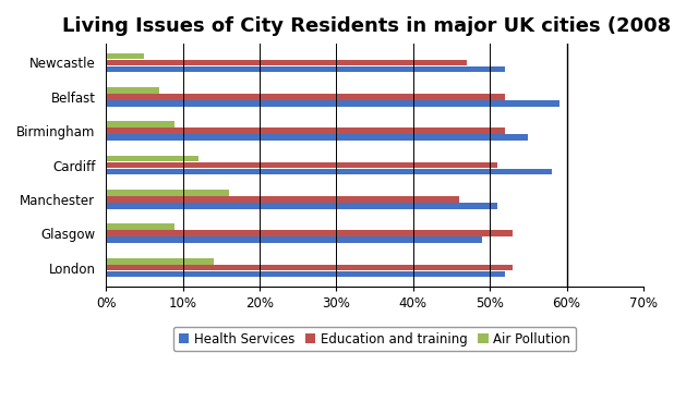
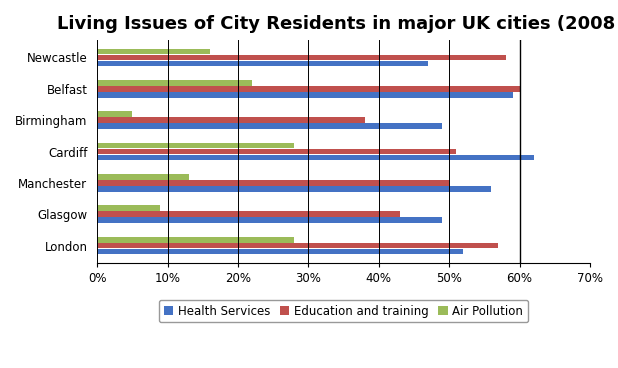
Air Pollution/Newcastle: 5% -> 16%
Education and training/Newcastle: 47% -> 58%
Health Services/Newcastle: 52% -> 47%
Air Pollution/Belfast: 7% -> 22%
Education and training/Belfast: 52% -> 60%
Air Pollution/Birmingham: 9% -> 5%
Education and training/Birmingham: 52% -> 38%
Health Services/Birmingham: 55% -> 49%
Air Pollution/Cardiff: 12% -> 28%
Health Services/Cardiff: 58% -> 62%
Air Pollution/Manchester: 16% -> 13%
Education and training/Manchester: 46% -> 50%
Health Services/Manchester: 51% -> 56%
Education and training/Glasgow: 53% -> 43%
Air Pollution/London: 14% -> 28%
Education and training/London: 53% -> 57%
